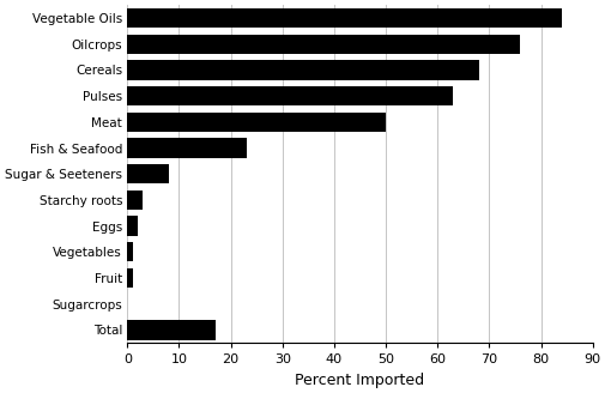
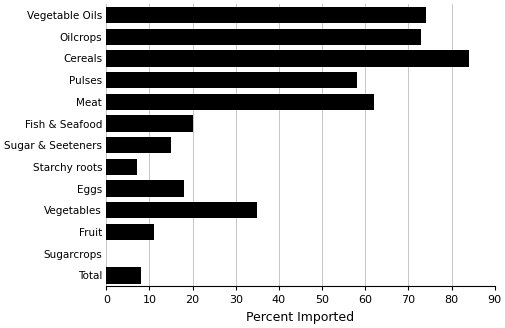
Vegetable Oils: 84 -> 74
Oilcrops: 76 -> 73
Cereals: 68 -> 84
Pulses: 63 -> 58
Meat: 50 -> 62
Fish & Seafood: 23 -> 20
Sugar & Seeteners: 8 -> 15
Starchy roots: 3 -> 7
Eggs: 2 -> 18
Vegetables: 1 -> 35
Fruit: 1 -> 11
Total: 17 -> 8
